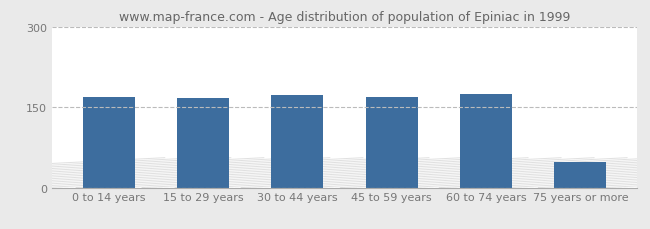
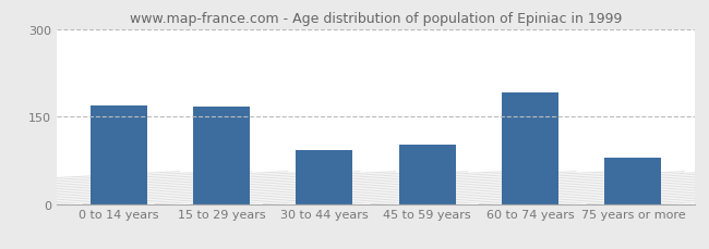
30 to 44 years: 173 -> 92
45 to 59 years: 168 -> 102
60 to 74 years: 174 -> 192
75 years or more: 47 -> 80
